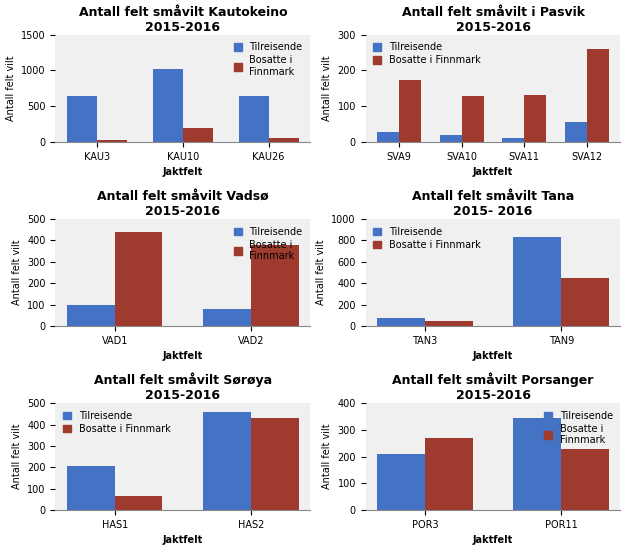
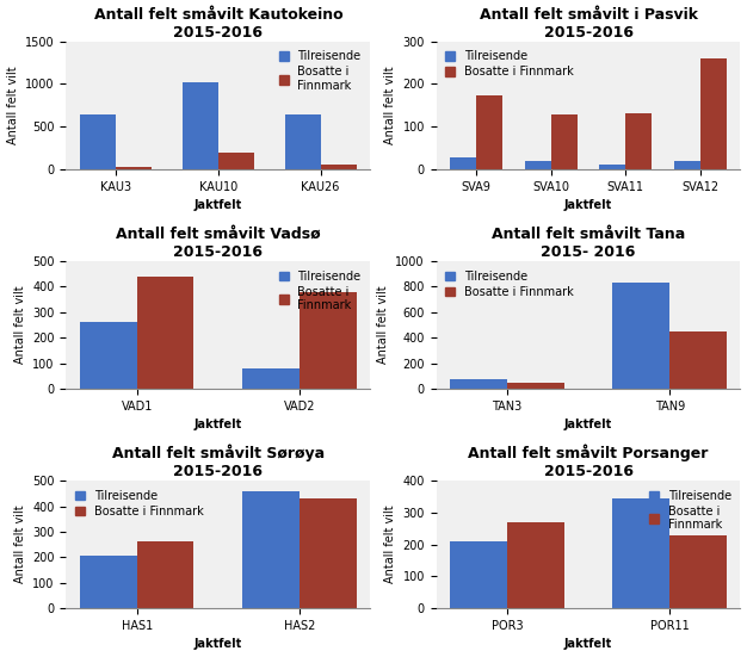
Antall felt småvilt i Pasvik 2015-2016/Tilreisende/SVA12: 55 -> 20
Antall felt småvilt Vadsø 2015-2016/Tilreisende/VAD1: 100 -> 260
Antall felt småvilt Sørøya 2015-2016/Bosatte i Finnmark/HAS1: 65 -> 260
